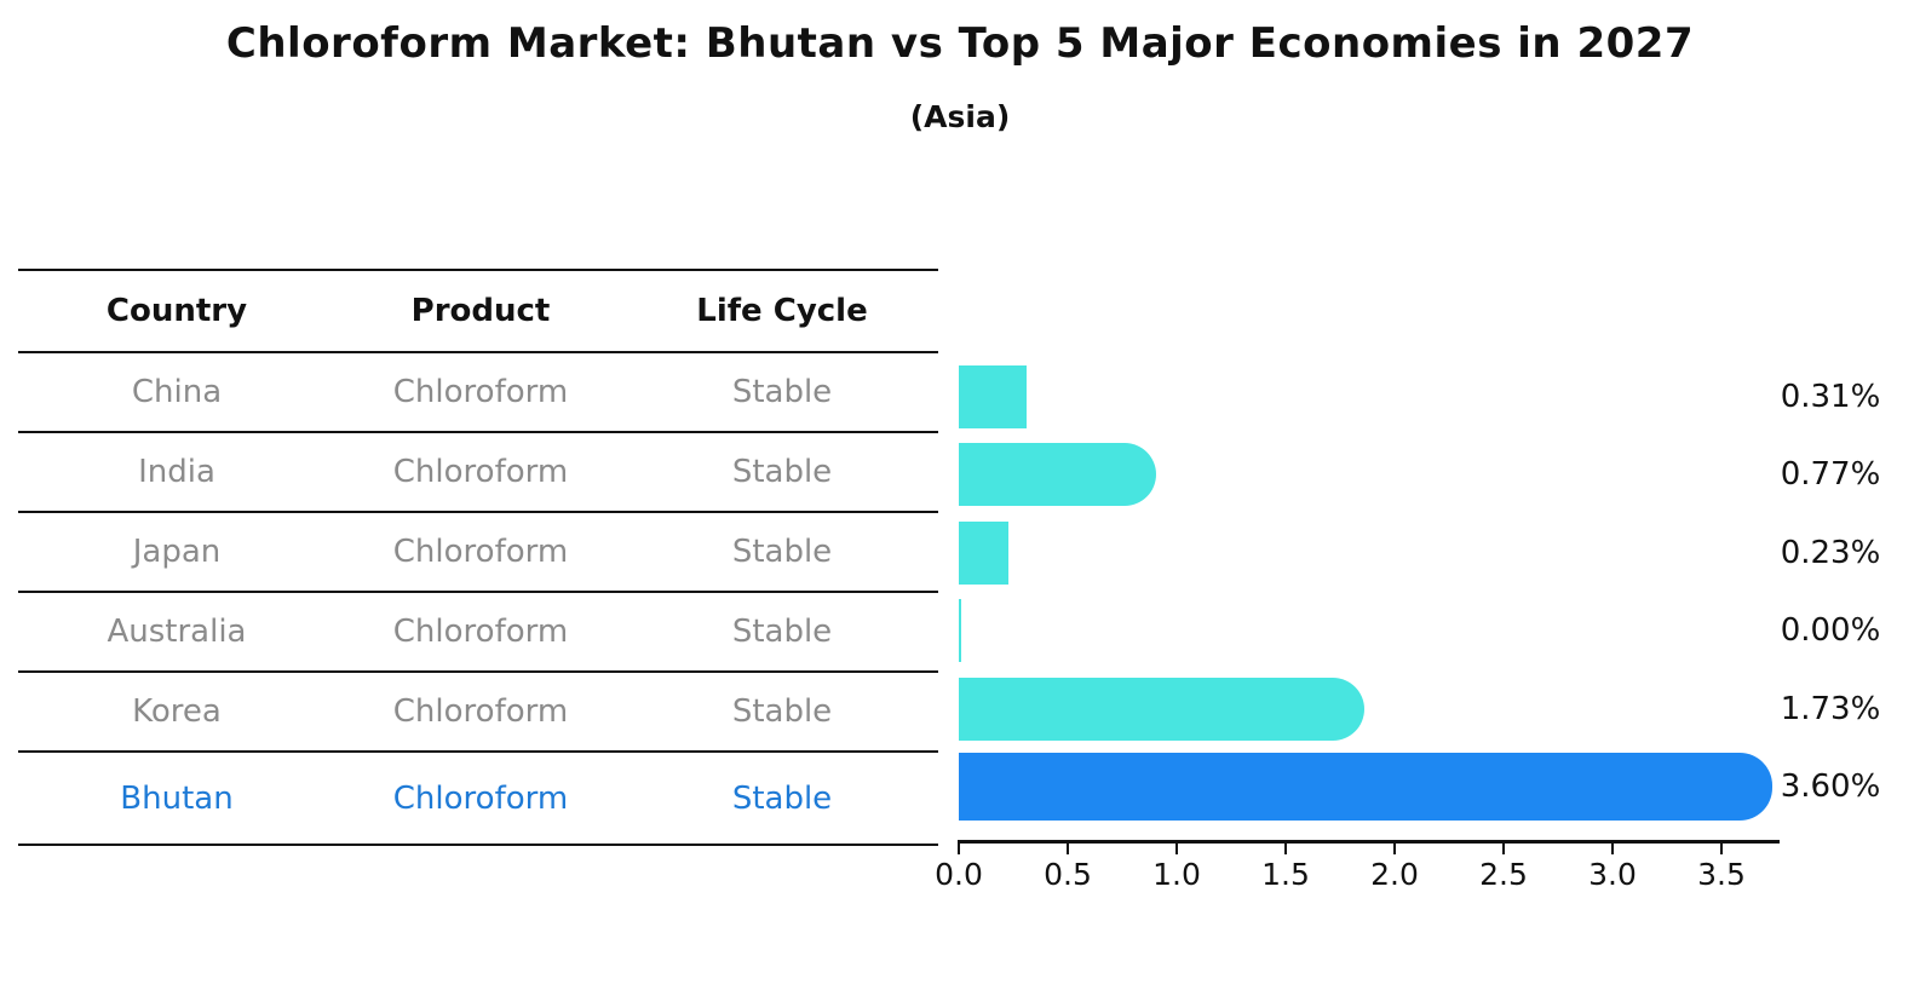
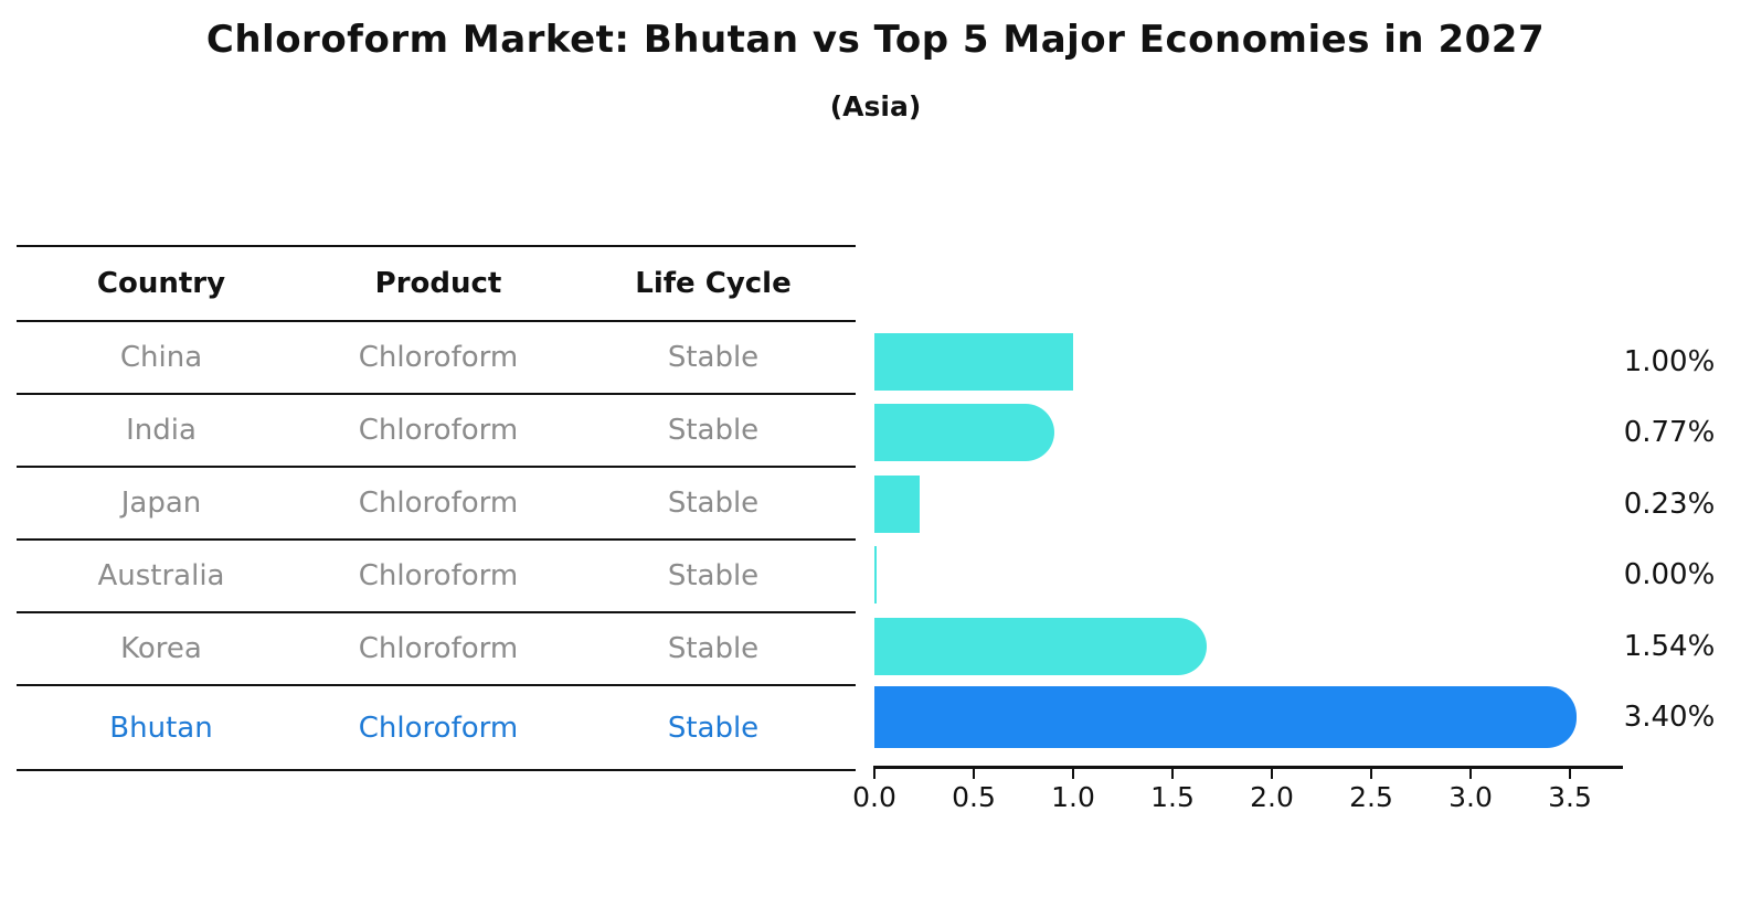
China: 0.31% -> 1.00%
Korea: 1.73% -> 1.54%
Bhutan: 3.60% -> 3.40%
